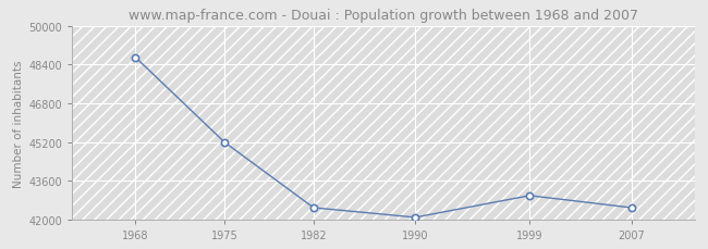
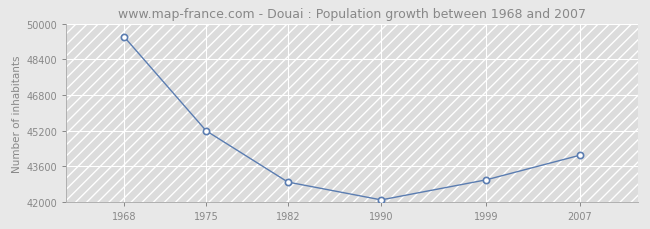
1968: 48700 -> 49400
1982: 42500 -> 42900
2007: 42500 -> 44100
